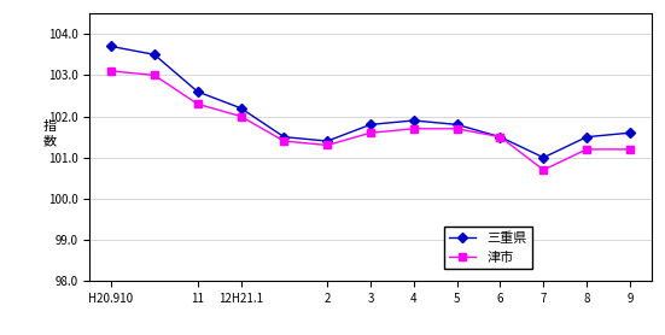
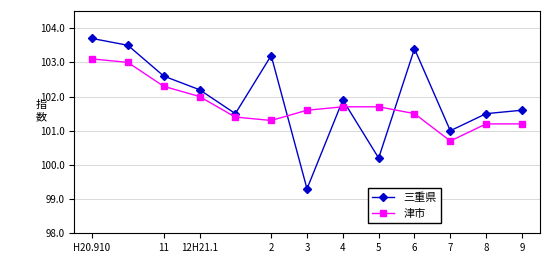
三重県/2: 101.4 -> 103.2
三重県/3: 101.8 -> 99.3
三重県/5: 101.8 -> 100.2
三重県/6: 101.5 -> 103.4
